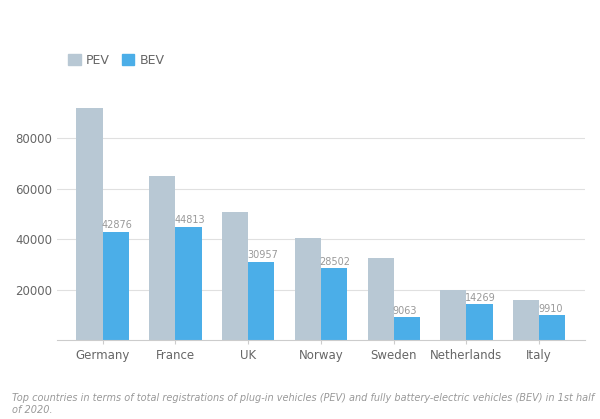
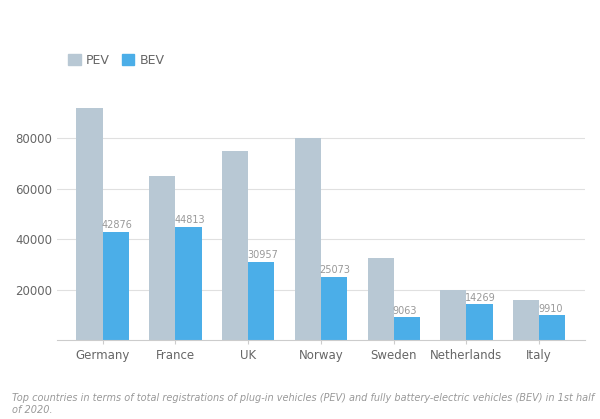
PEV/UK: 50600 -> 75000
PEV/Norway: 40600 -> 80000
BEV/Norway: 28502 -> 25073
